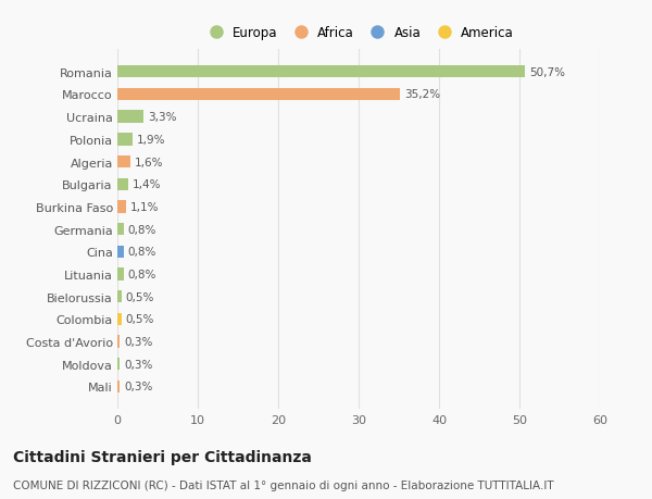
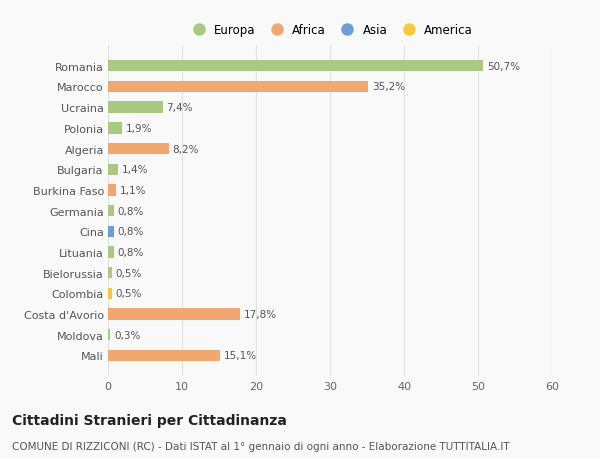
Ucraina: 3,3% -> 7,4%
Algeria: 1,6% -> 8,2%
Costa d'Avorio: 0,3% -> 17,8%
Mali: 0,3% -> 15,1%
